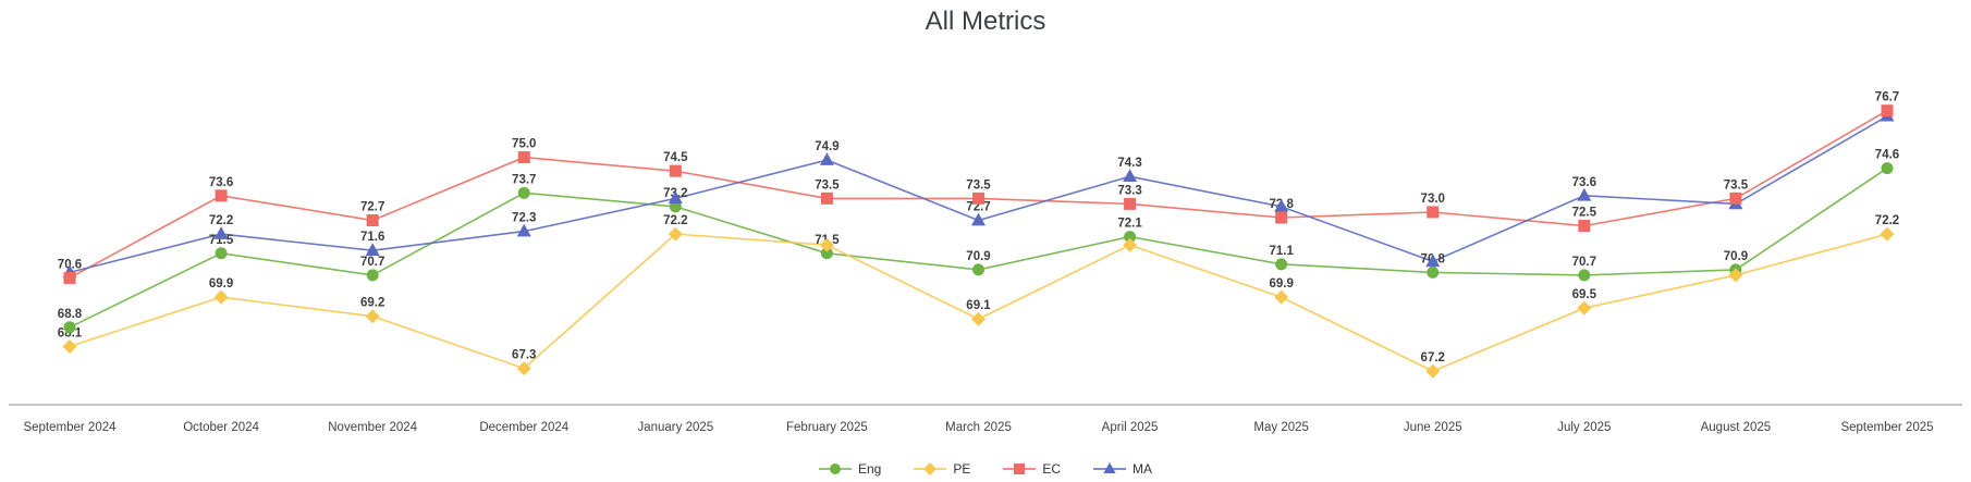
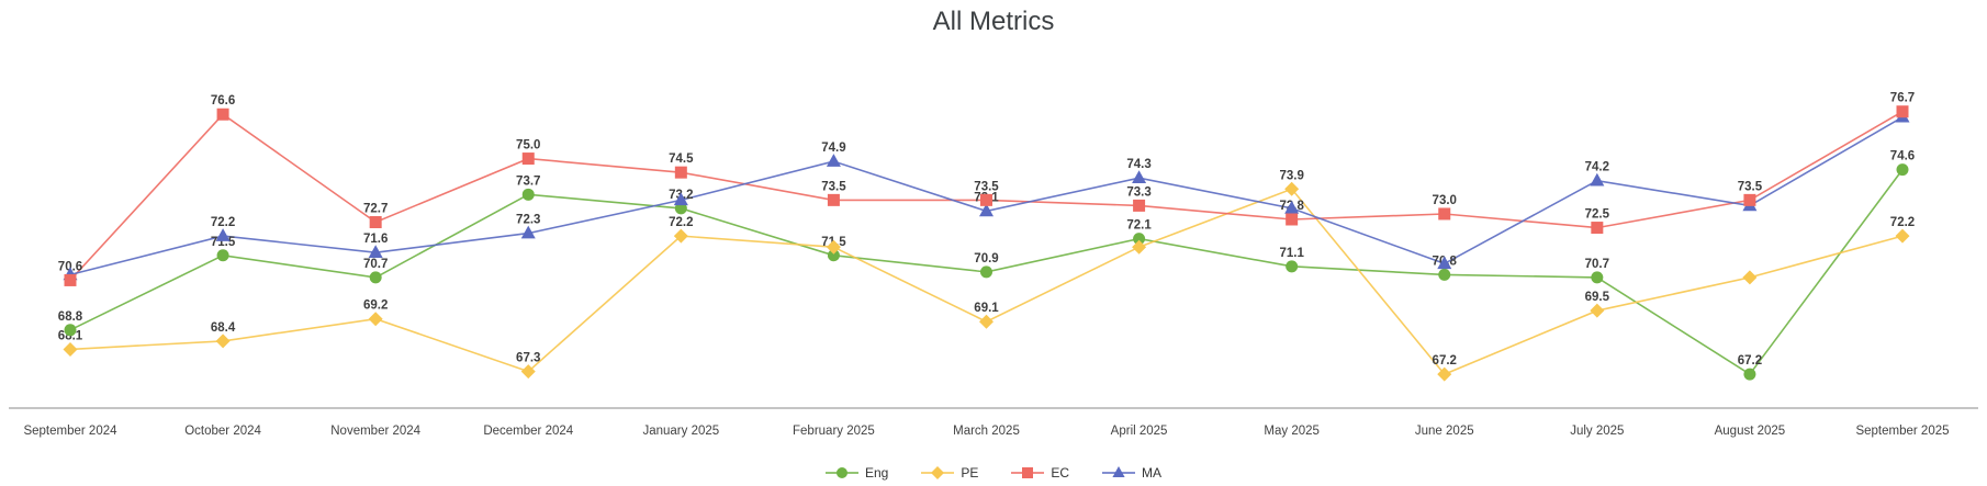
PE/October 2024: 69.9 -> 68.4
EC/October 2024: 73.6 -> 76.6
MA/March 2025: 72.7 -> 73.1
PE/May 2025: 69.9 -> 73.9
MA/July 2025: 73.6 -> 74.2
Eng/August 2025: 70.9 -> 67.2
